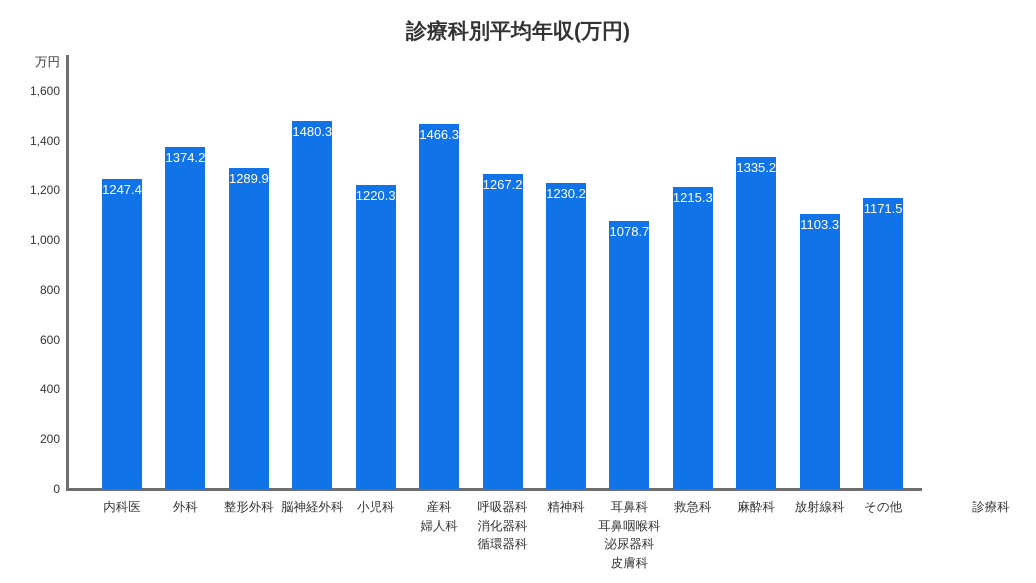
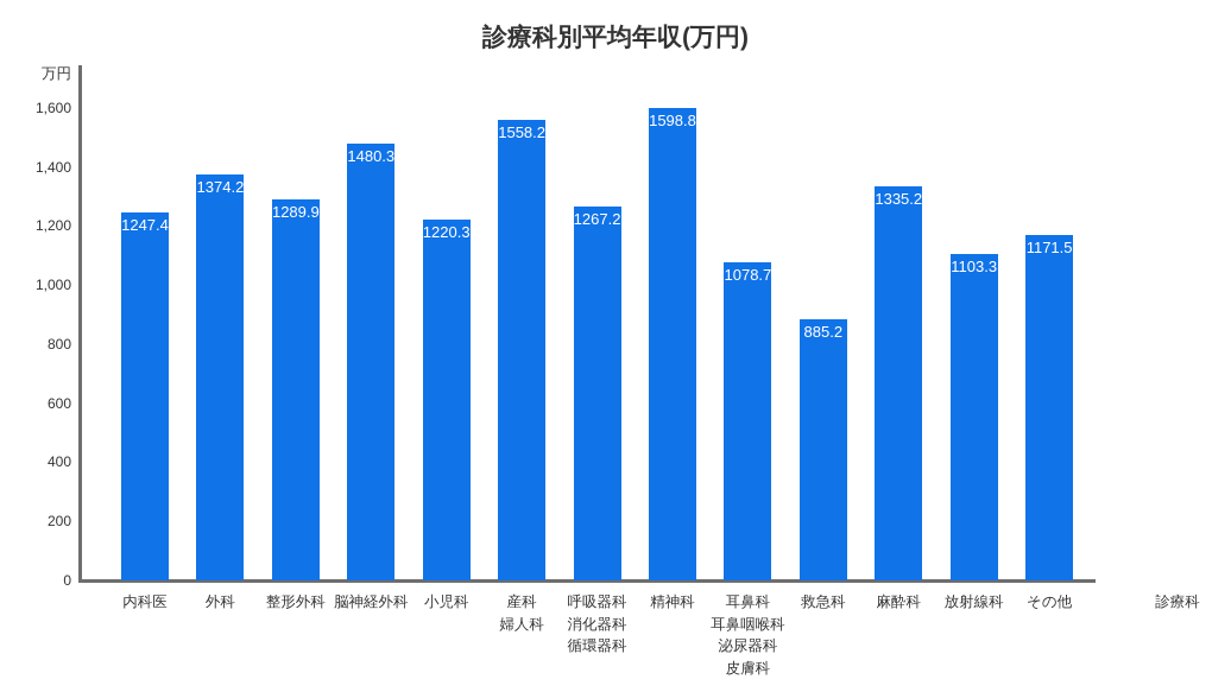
産科 婦人科: 1466.3 -> 1558.2
精神科: 1230.2 -> 1598.8
救急科: 1215.3 -> 885.2
